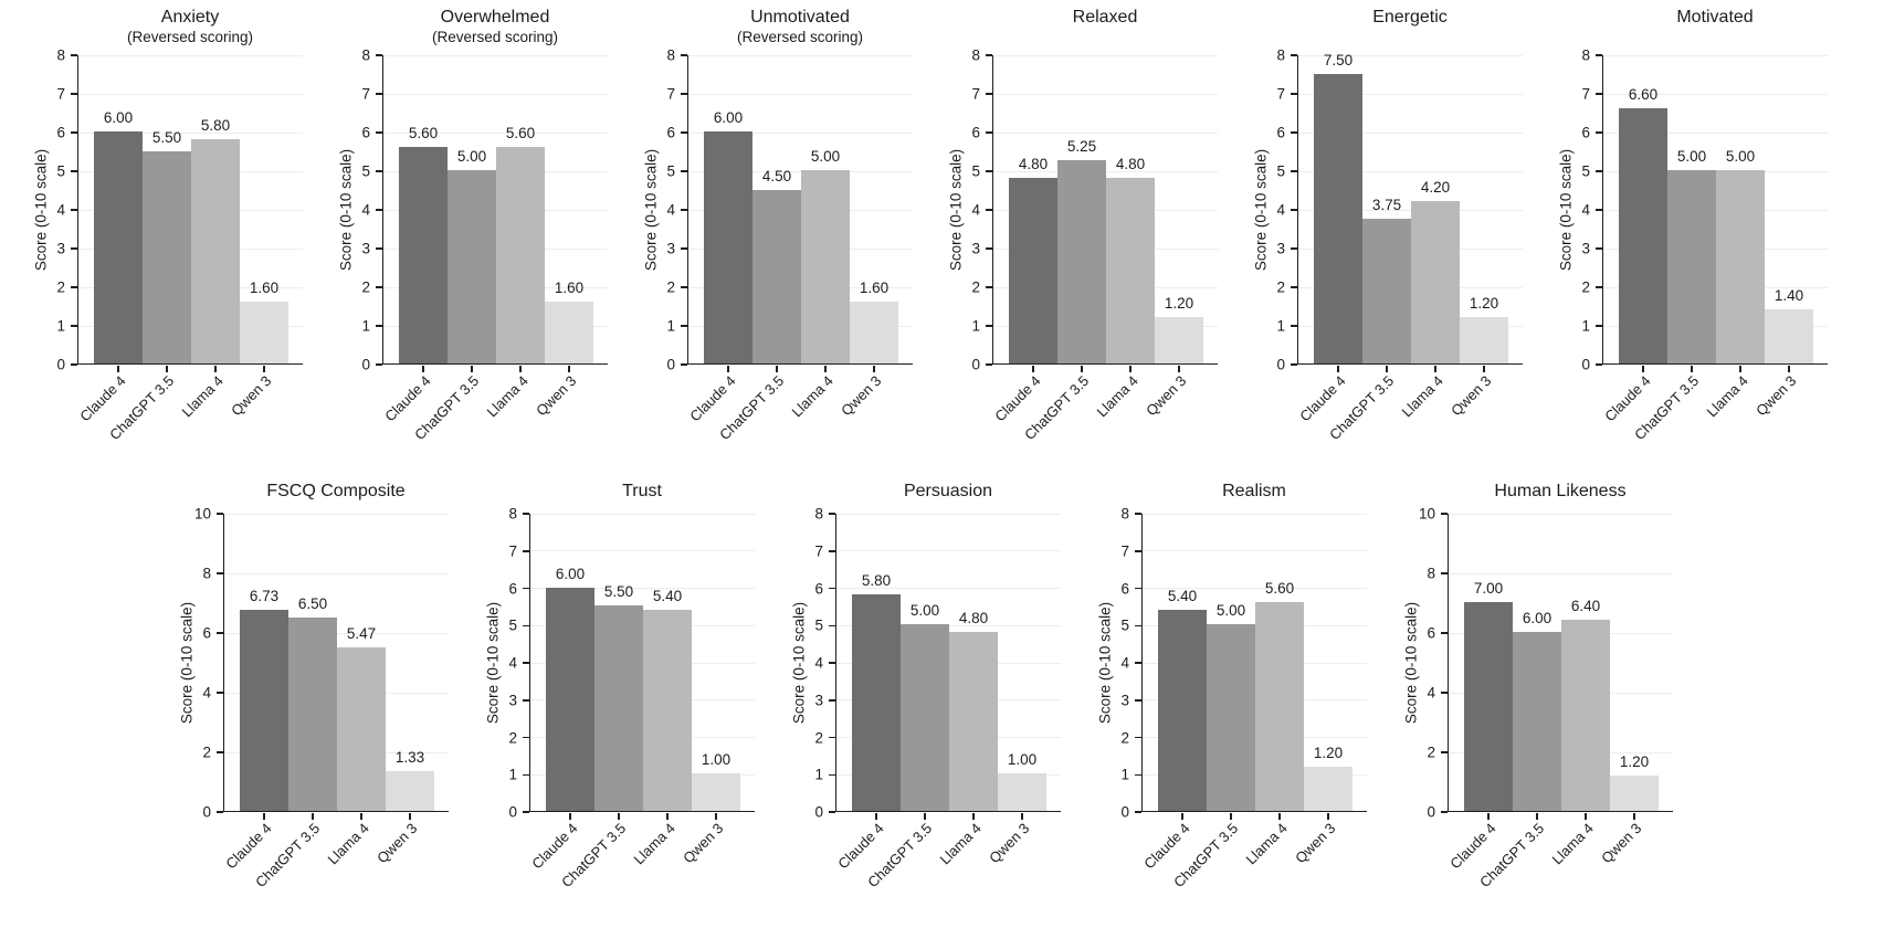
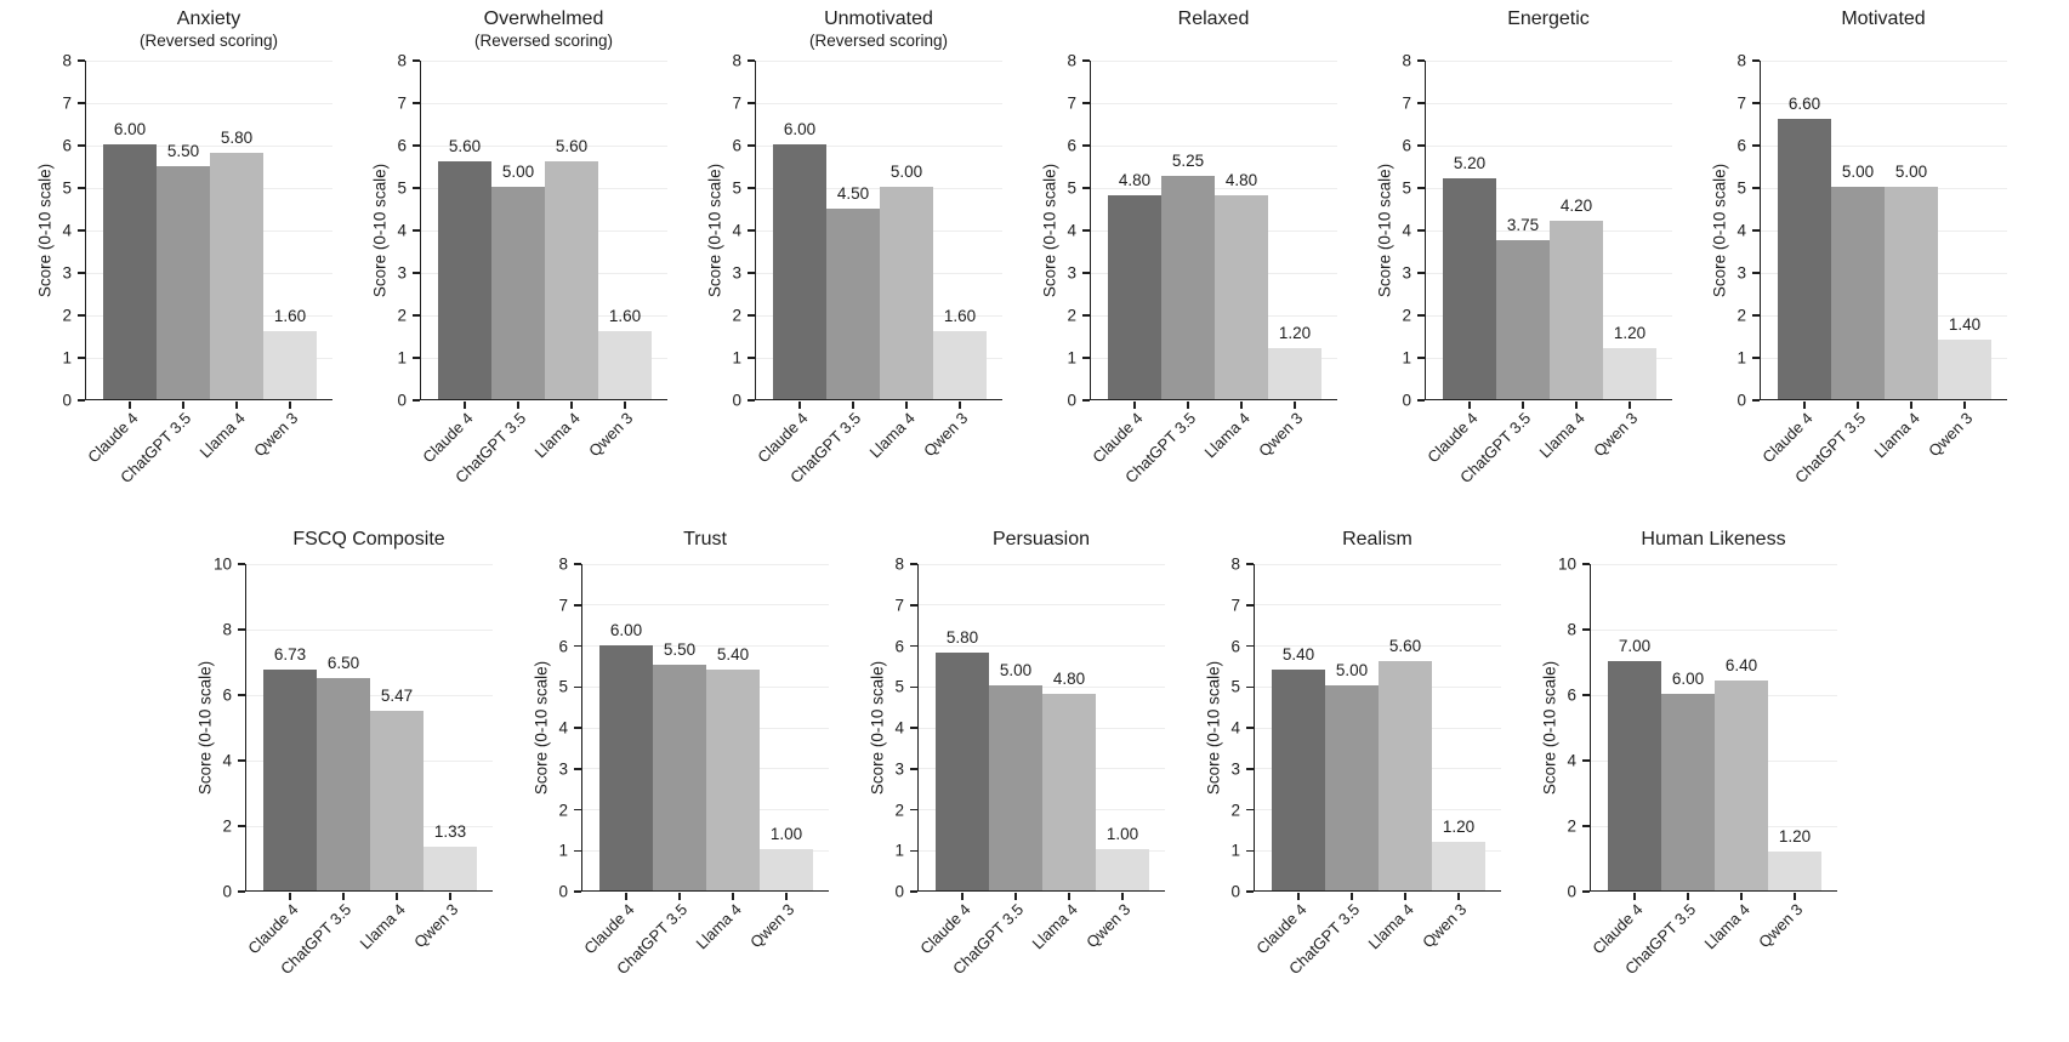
Energetic/Claude 4: 7.50 -> 5.20
